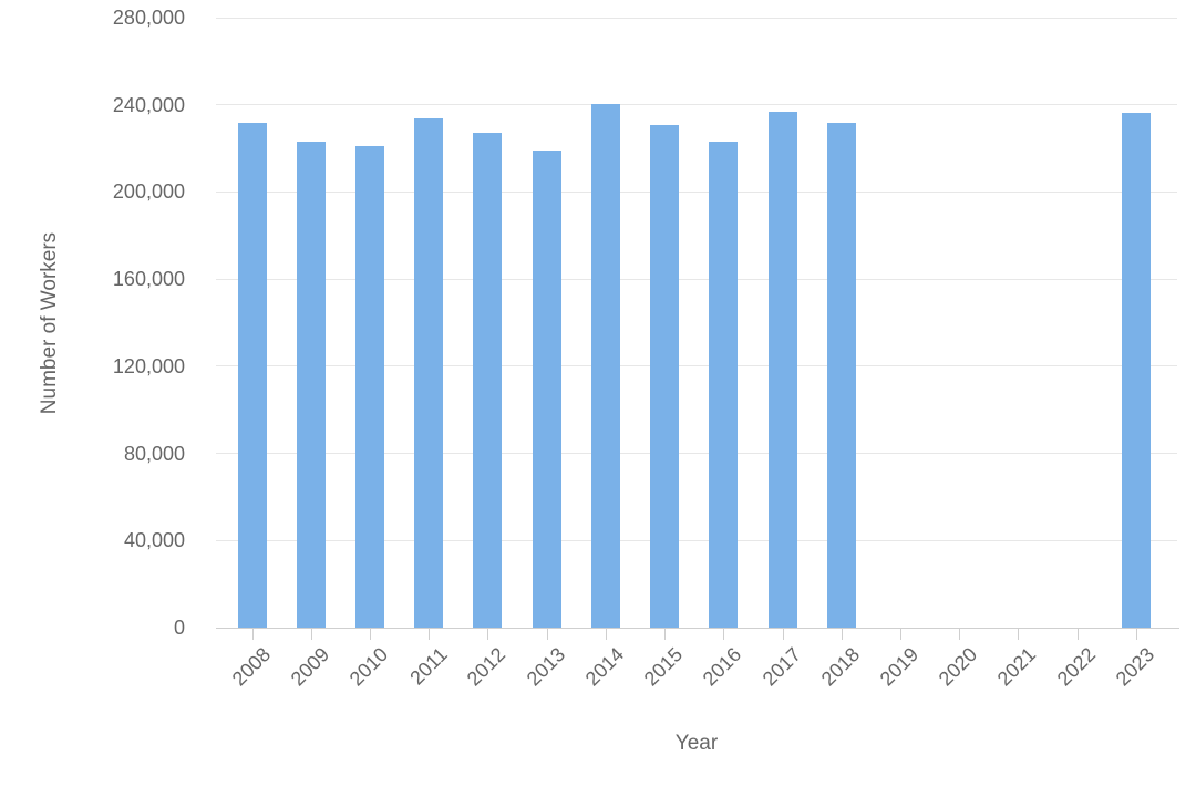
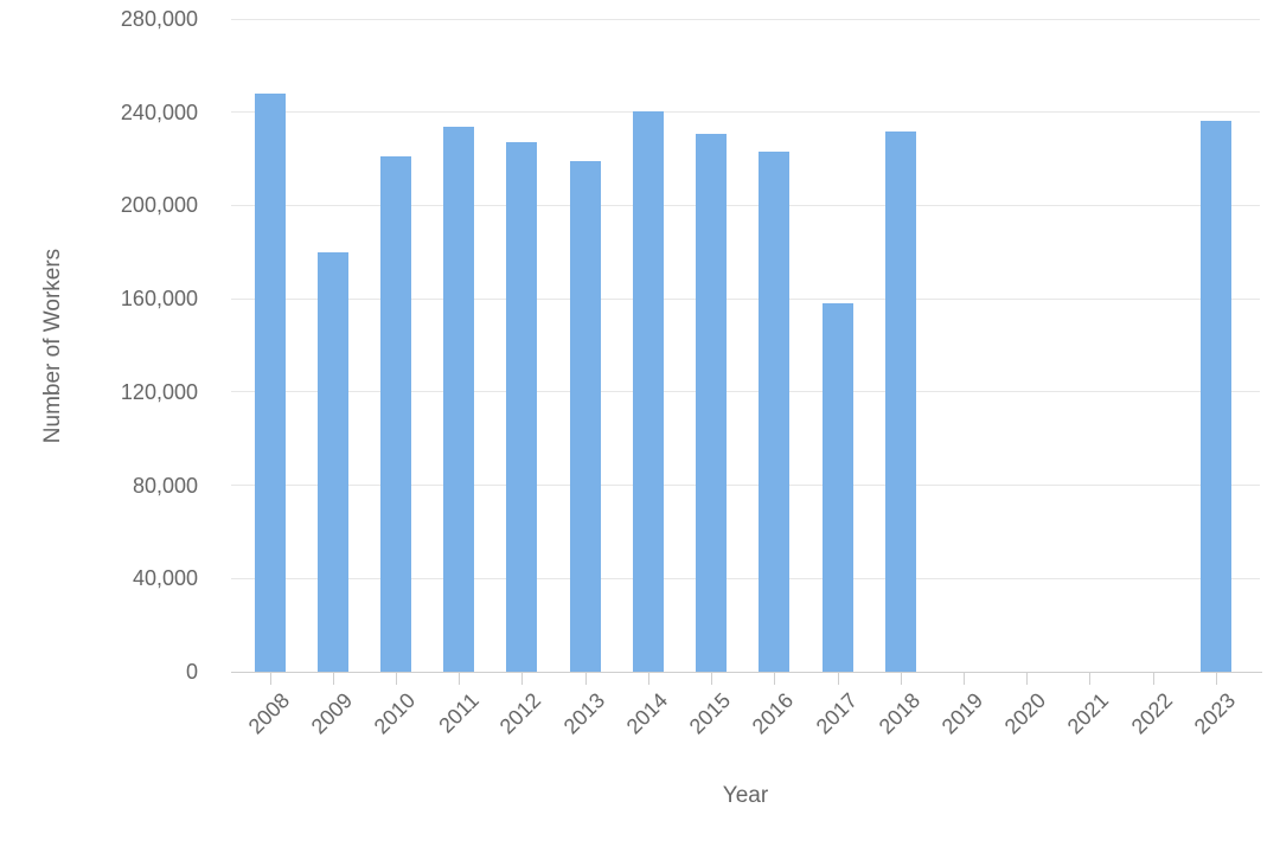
2008: 232000 -> 248000
2009: 223000 -> 180000
2017: 237000 -> 158000
